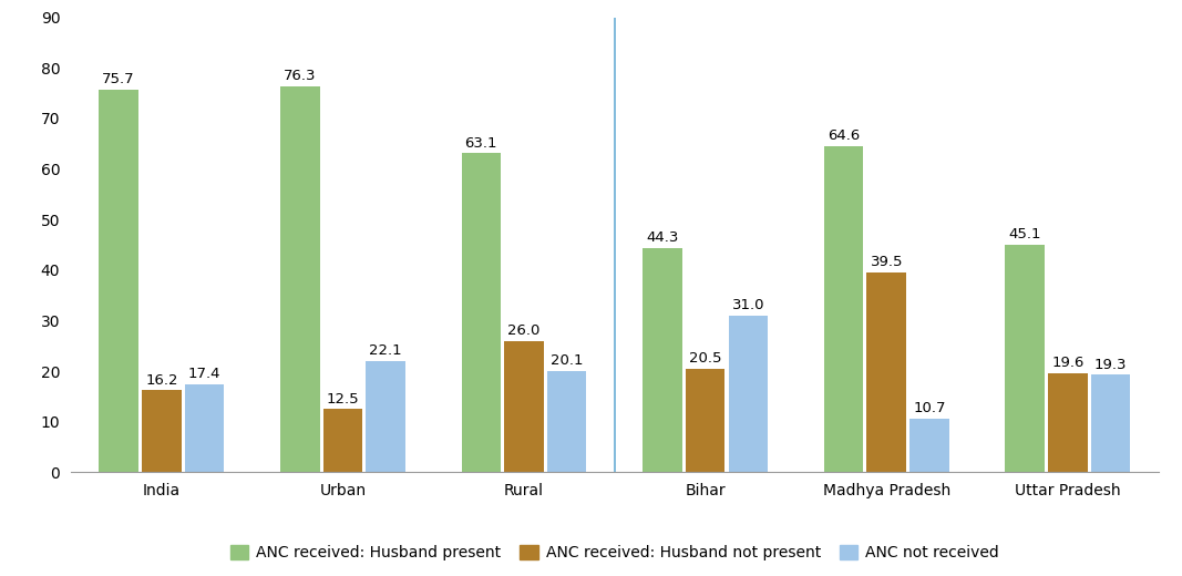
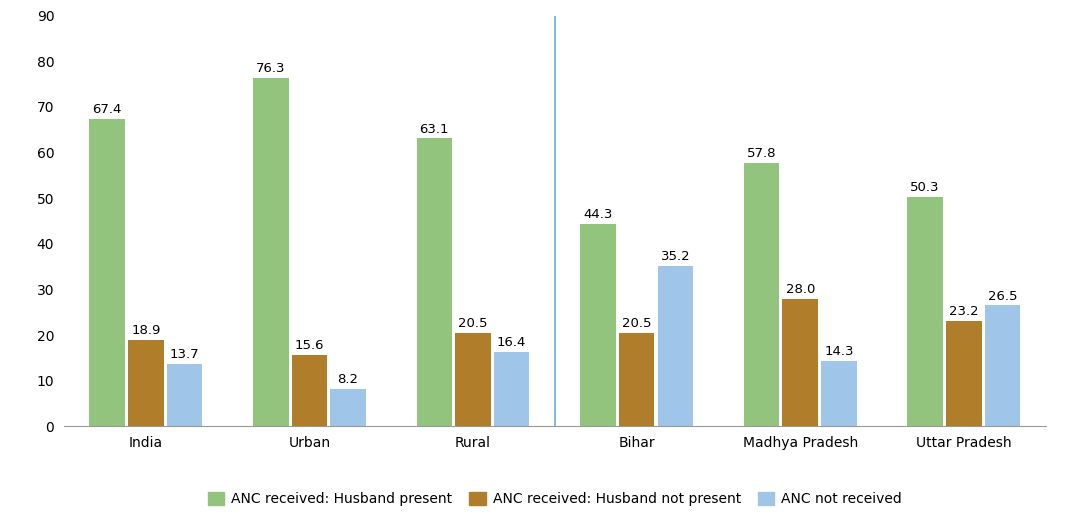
ANC received: Husband present/India: 75.7 -> 67.4
ANC received: Husband not present/India: 16.2 -> 18.9
ANC not received/India: 17.4 -> 13.7
ANC received: Husband not present/Urban: 12.5 -> 15.6
ANC not received/Urban: 22.1 -> 8.2
ANC received: Husband not present/Rural: 26.0 -> 20.5
ANC not received/Rural: 20.1 -> 16.4
ANC not received/Bihar: 31.0 -> 35.2
ANC received: Husband present/Madhya Pradesh: 64.6 -> 57.8
ANC received: Husband not present/Madhya Pradesh: 39.5 -> 28.0
ANC not received/Madhya Pradesh: 10.7 -> 14.3
ANC received: Husband present/Uttar Pradesh: 45.1 -> 50.3
ANC received: Husband not present/Uttar Pradesh: 19.6 -> 23.2
ANC not received/Uttar Pradesh: 19.3 -> 26.5
